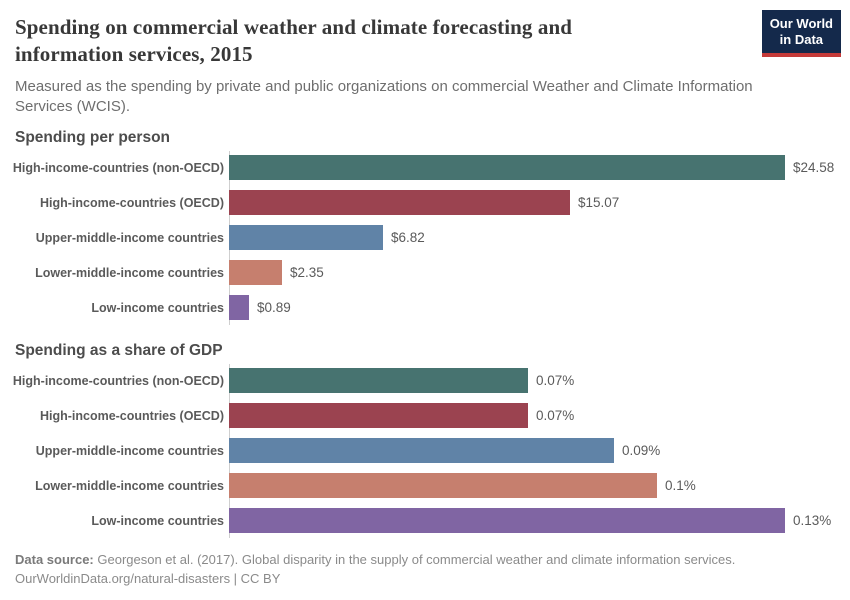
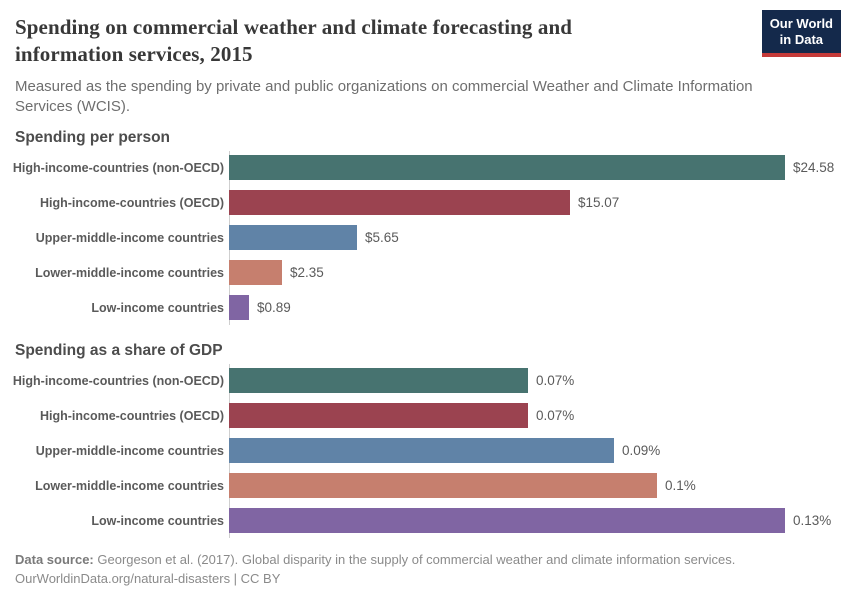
Spending per person/Upper-middle-income countries: $6.82 -> $5.65
